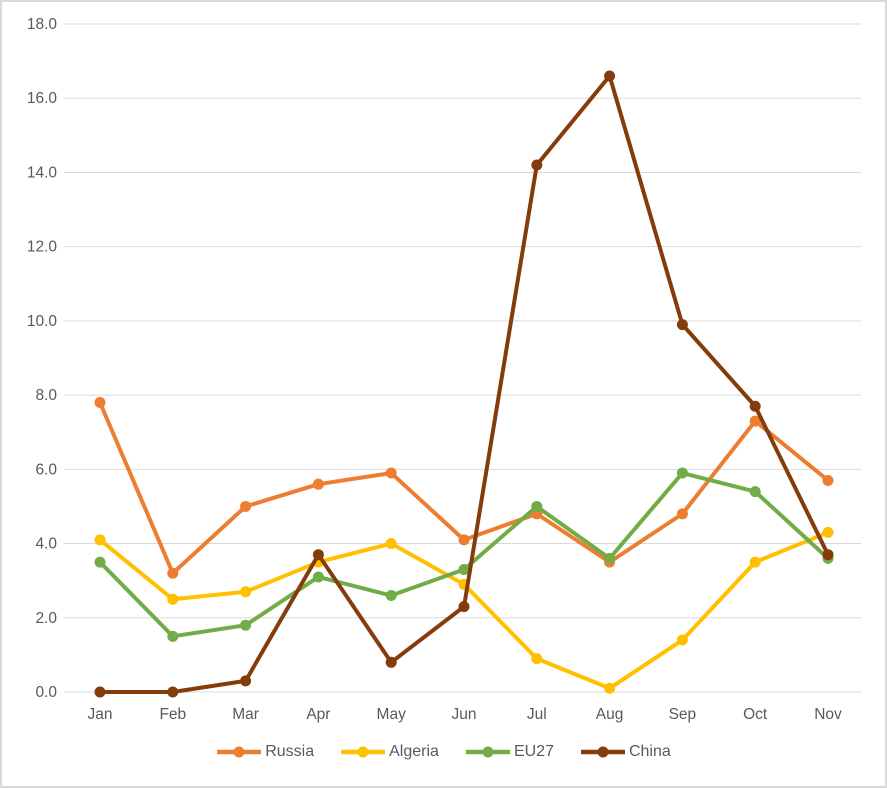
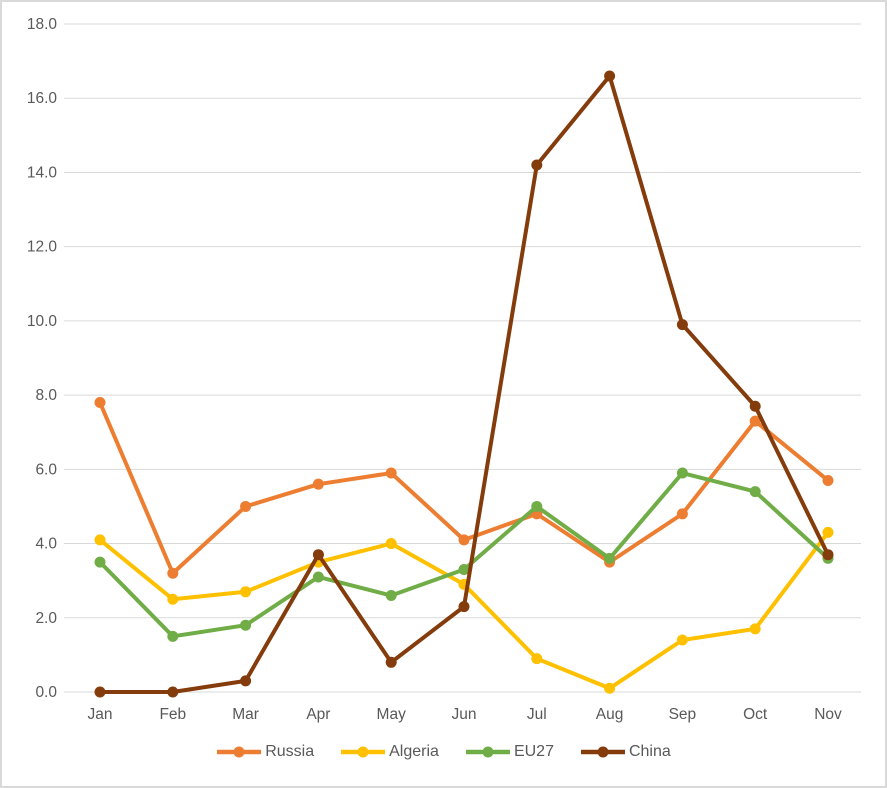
Algeria/Oct: 3.5 -> 1.7
